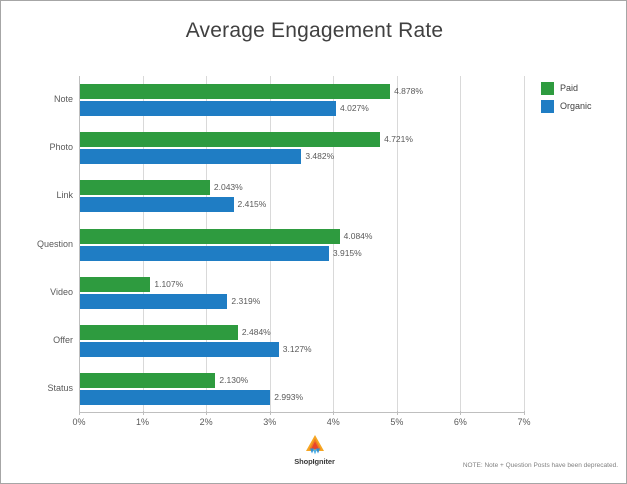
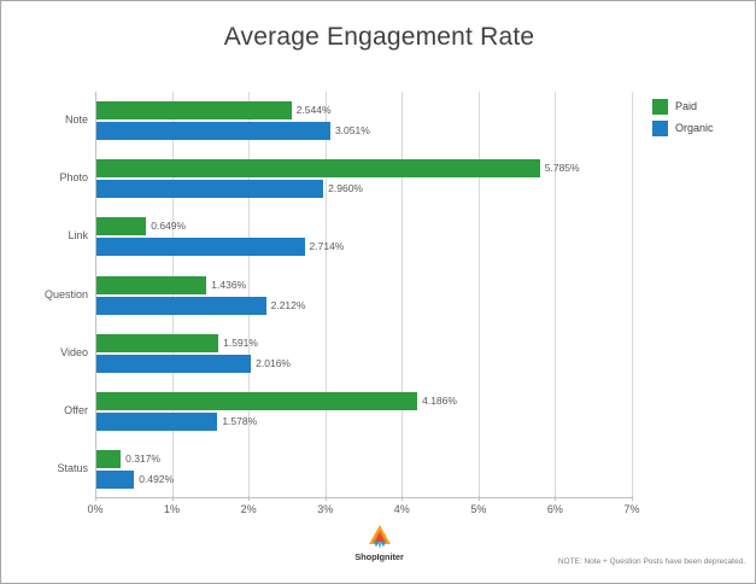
Paid/Note: 4.878% -> 2.544%
Organic/Note: 4.027% -> 3.051%
Paid/Photo: 4.721% -> 5.785%
Organic/Photo: 3.482% -> 2.960%
Paid/Link: 2.043% -> 0.649%
Organic/Link: 2.415% -> 2.714%
Paid/Question: 4.084% -> 1.436%
Organic/Question: 3.915% -> 2.212%
Paid/Video: 1.107% -> 1.591%
Organic/Video: 2.319% -> 2.016%
Paid/Offer: 2.484% -> 4.186%
Organic/Offer: 3.127% -> 1.578%
Paid/Status: 2.130% -> 0.317%
Organic/Status: 2.993% -> 0.492%
